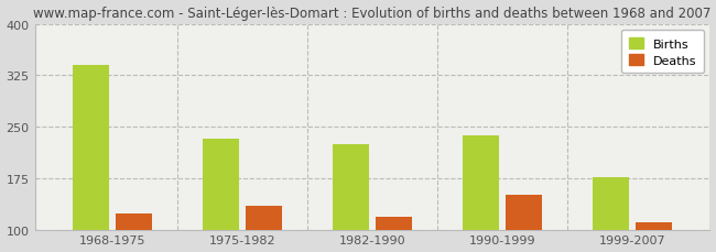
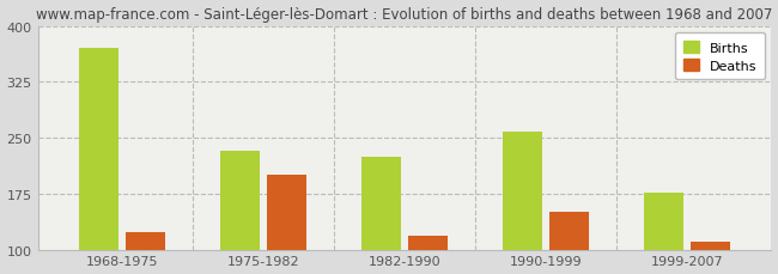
Births/1968-1975: 340 -> 370
Deaths/1975-1982: 135 -> 200
Births/1990-1999: 238 -> 258
